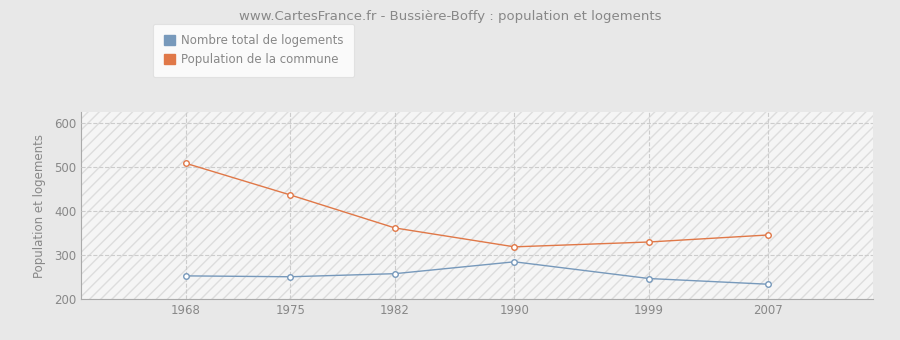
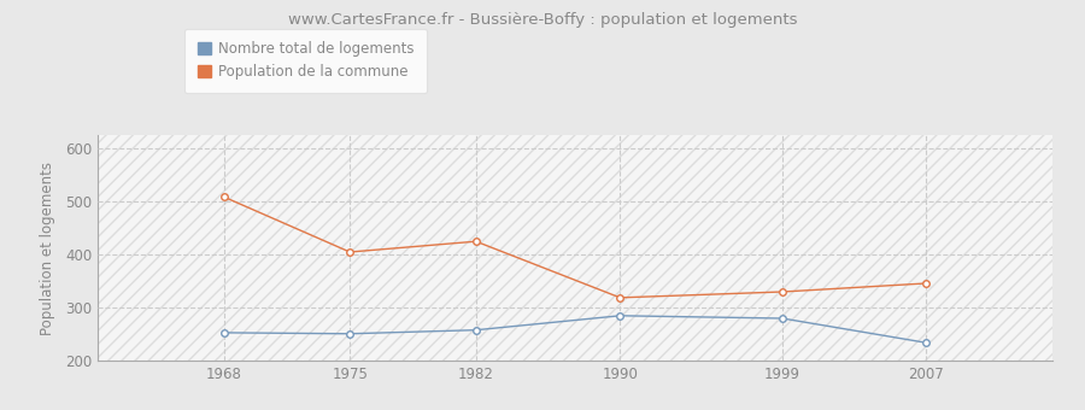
Population de la commune/1975: 437 -> 405
Population de la commune/1982: 362 -> 425
Nombre total de logements/1999: 247 -> 280
